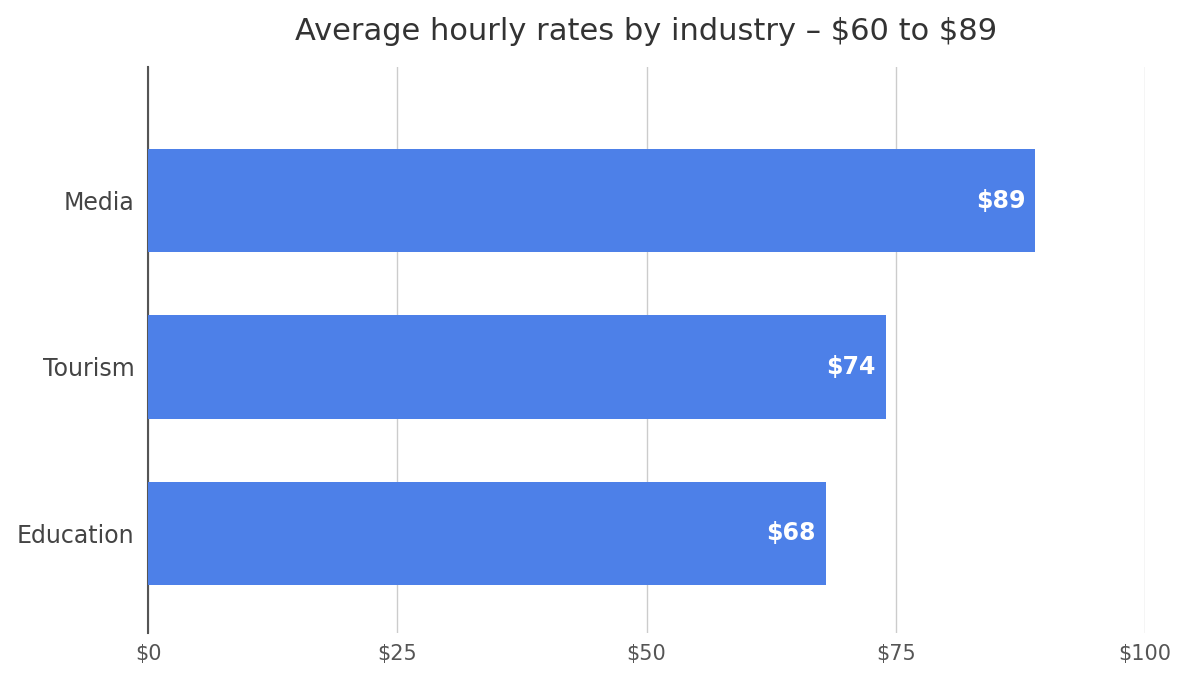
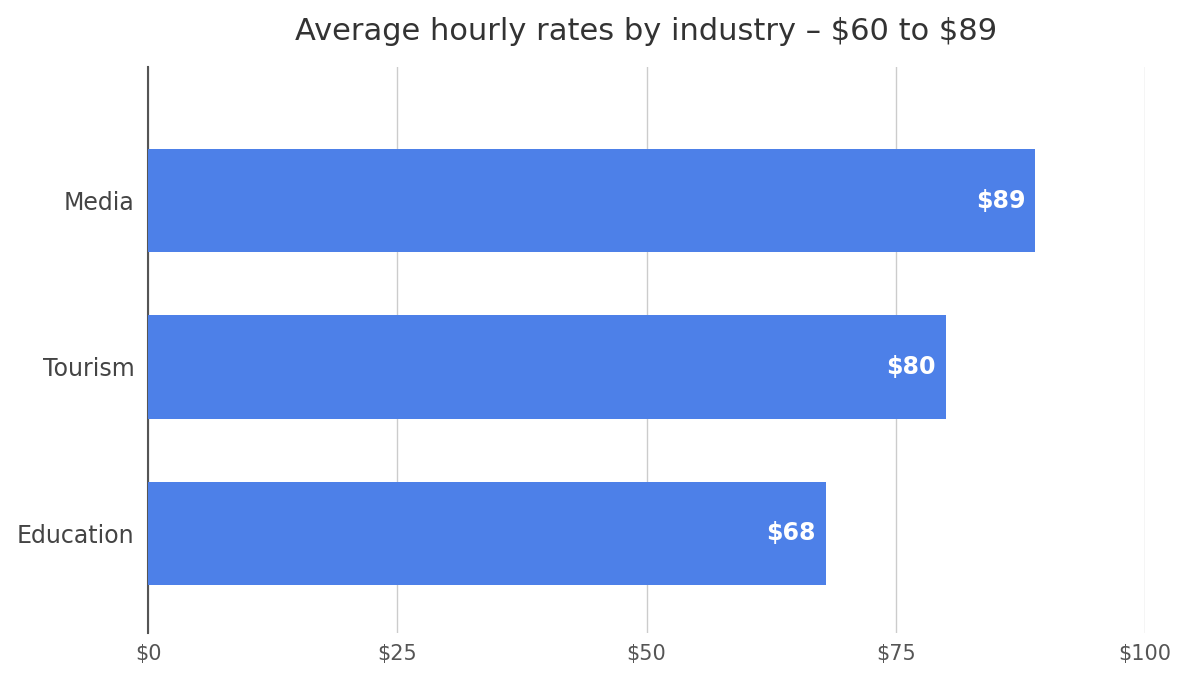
Tourism: \$74 -> \$80
